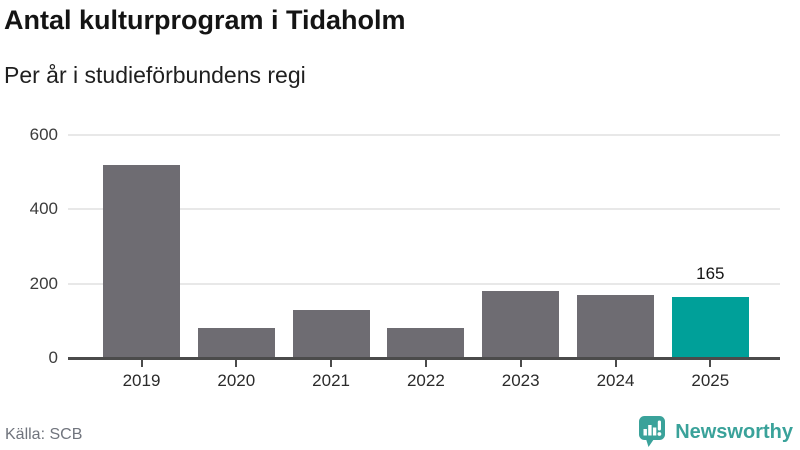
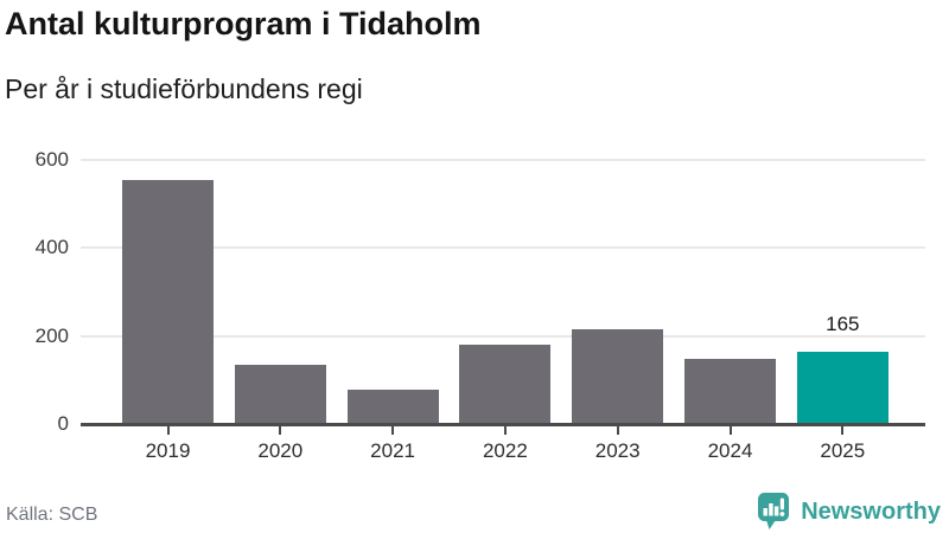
2019: 520 -> 560
2020: 80 -> 140
2021: 130 -> 80
2022: 80 -> 180
2023: 180 -> 220
2024: 170 -> 150
